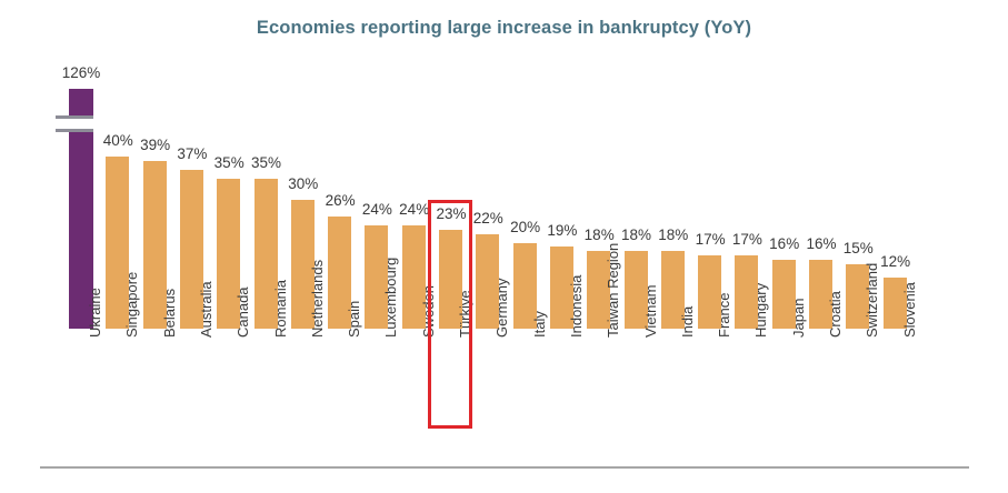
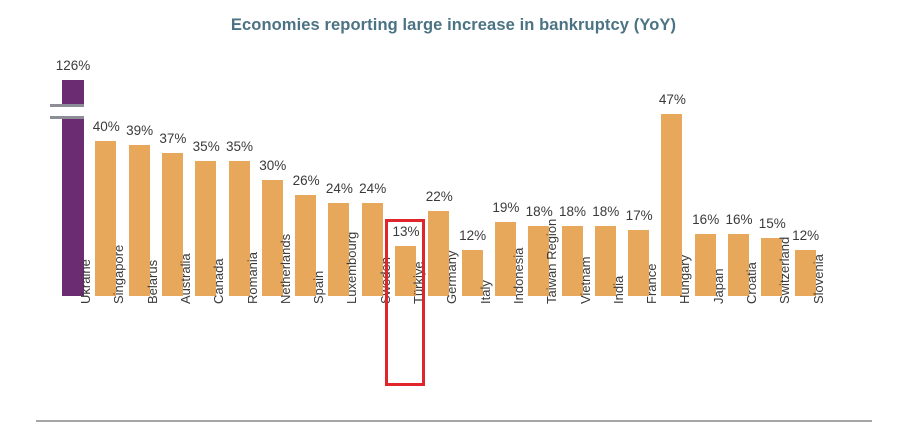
Türkiye: 23% -> 13%
Italy: 20% -> 12%
Hungary: 17% -> 47%
